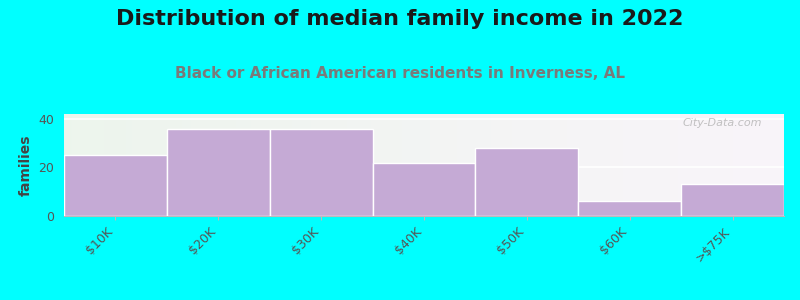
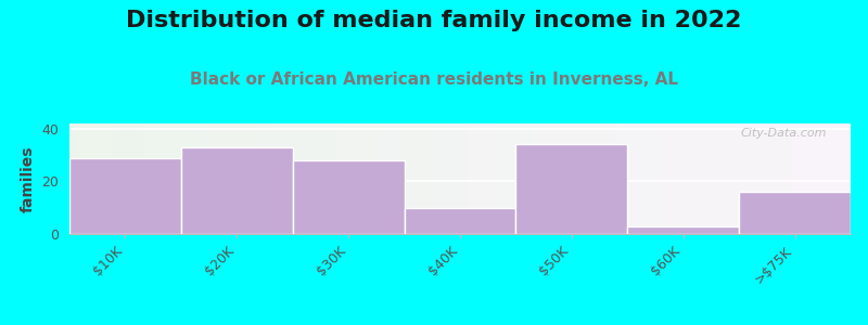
$10K: 25 -> 29
$20K: 36 -> 33
$30K: 36 -> 28
$40K: 22 -> 10
$50K: 28 -> 34
$60K: 6 -> 3
>$75K: 13 -> 16
